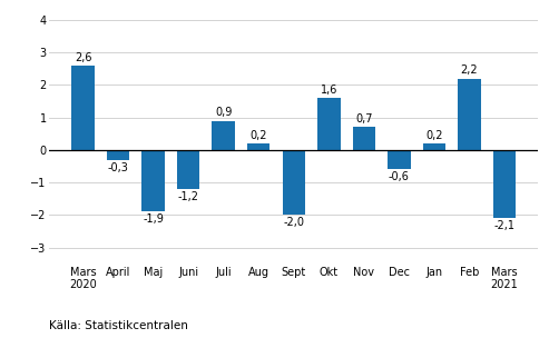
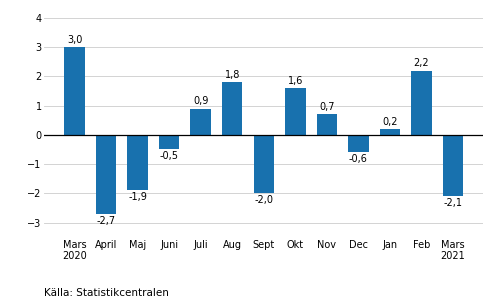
Mars 2020: 2,6 -> 3,0
April: -0,3 -> -2,7
Juni: -1,2 -> -0,5
Aug: 0,2 -> 1,8
